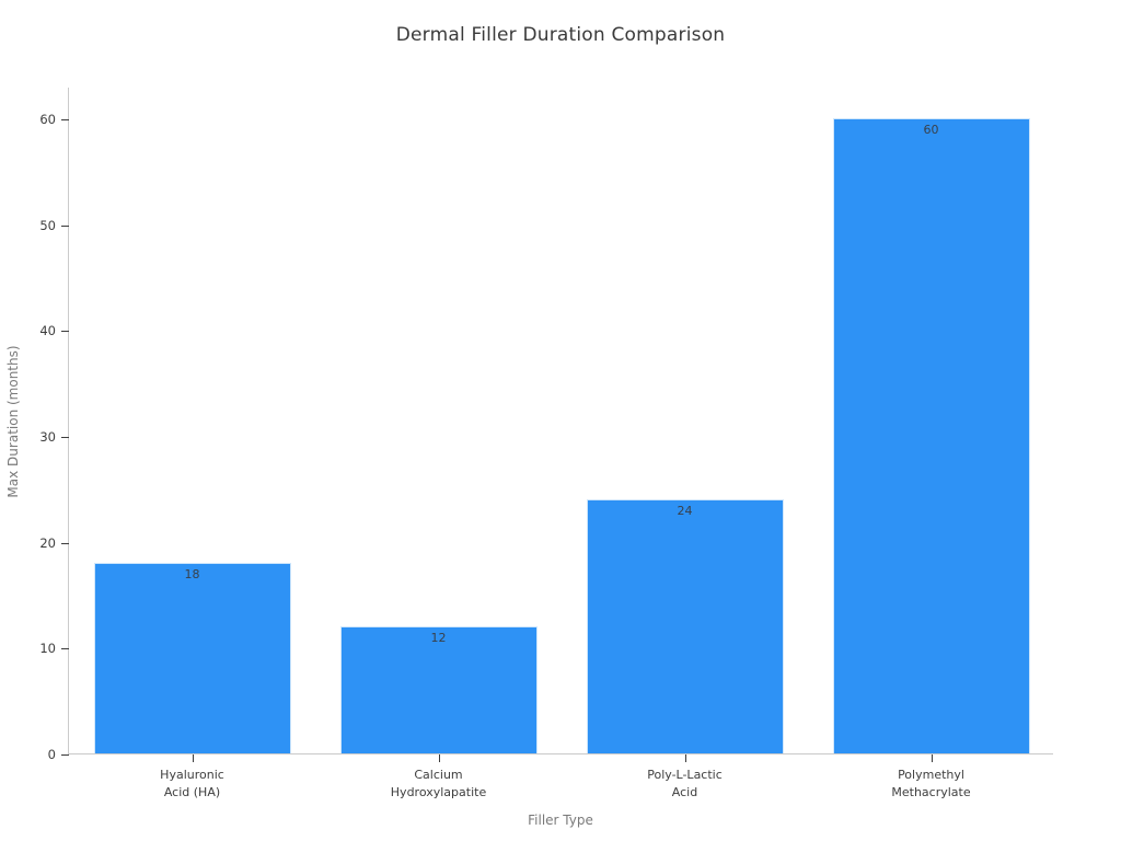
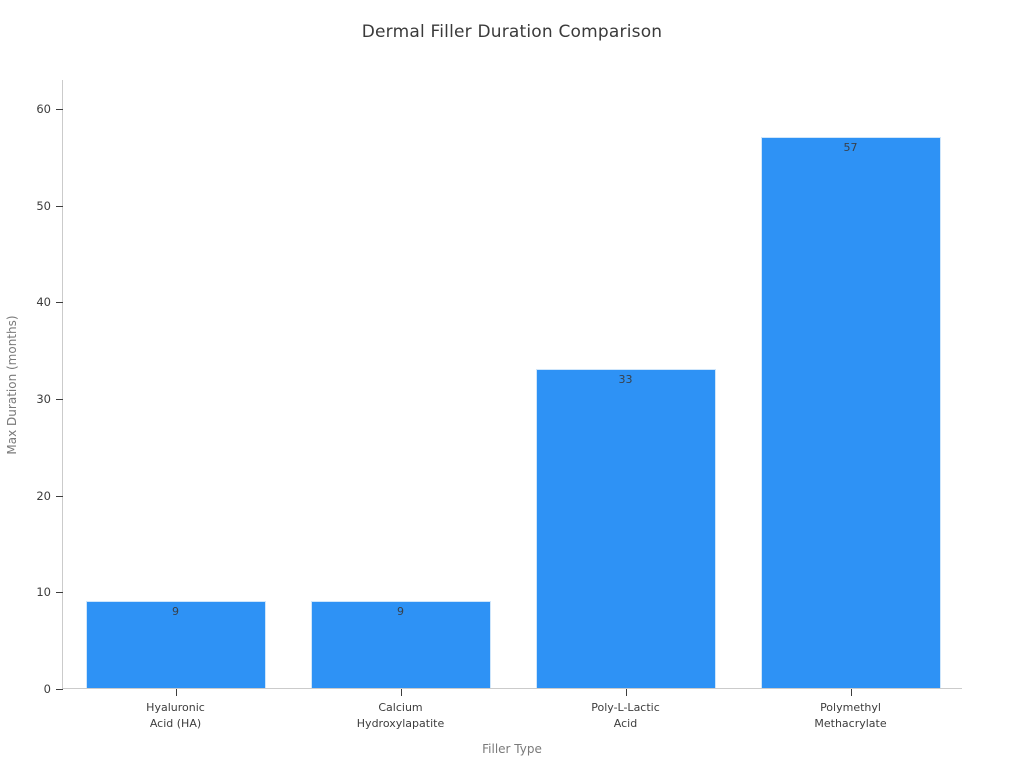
Hyaluronic Acid (HA): 18 -> 9
Calcium Hydroxylapatite: 12 -> 9
Poly-L-Lactic Acid: 24 -> 33
Polymethyl Methacrylate: 60 -> 57
